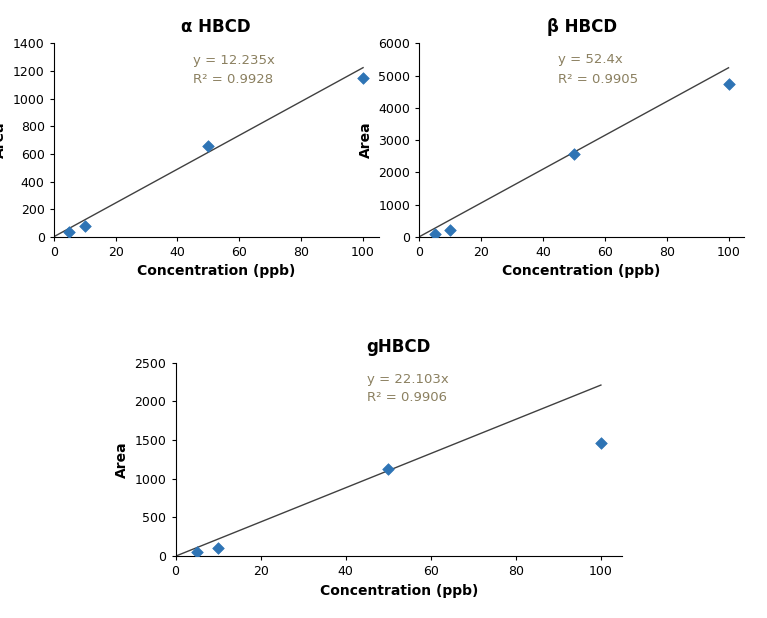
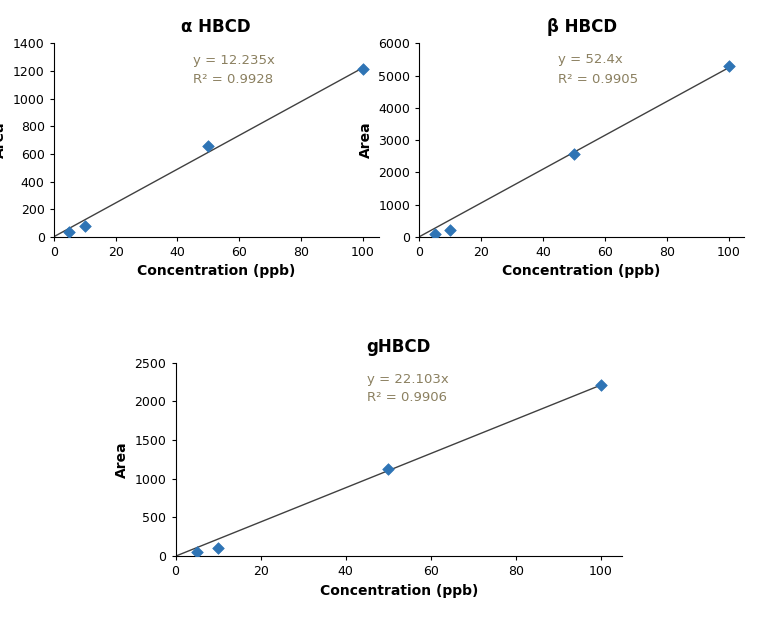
α HBCD/100: 1150 -> 1220
β HBCD/100: 4750 -> 5280
gHBCD/100: 1460 -> 2210
